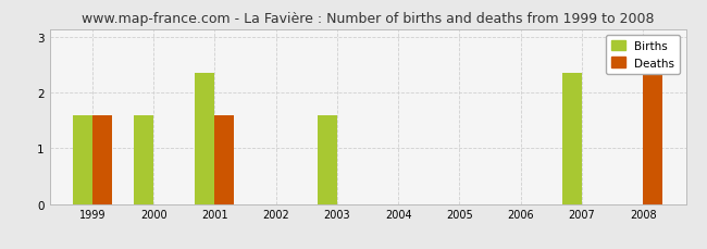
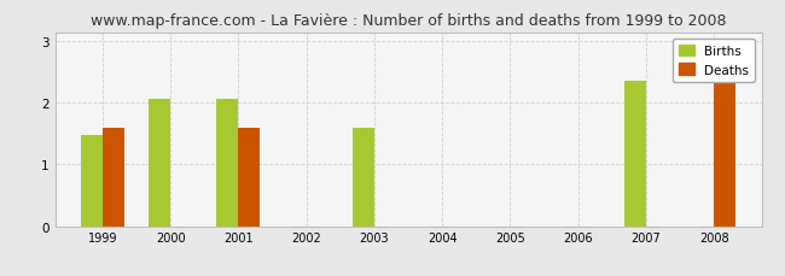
Births/1999: 1.60 -> 1.48
Births/2000: 1.60 -> 2.06
Births/2001: 2.35 -> 2.06
